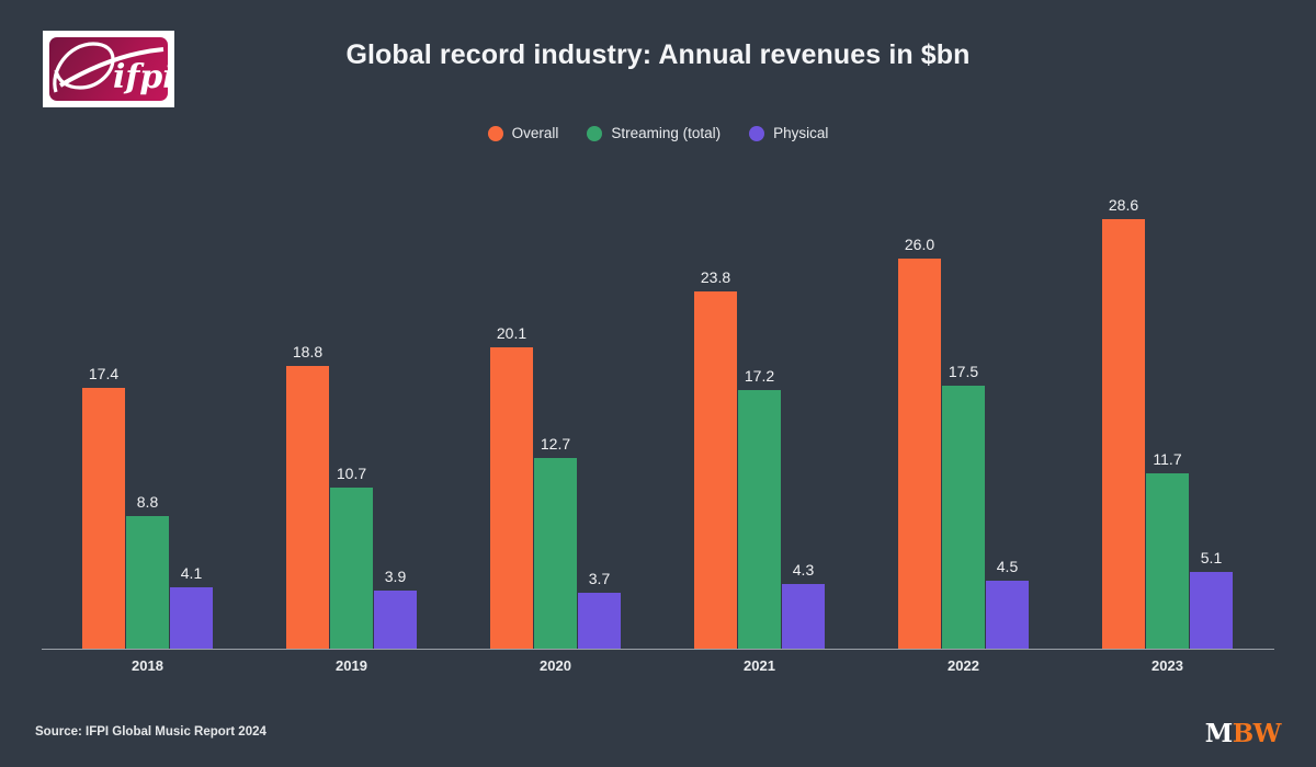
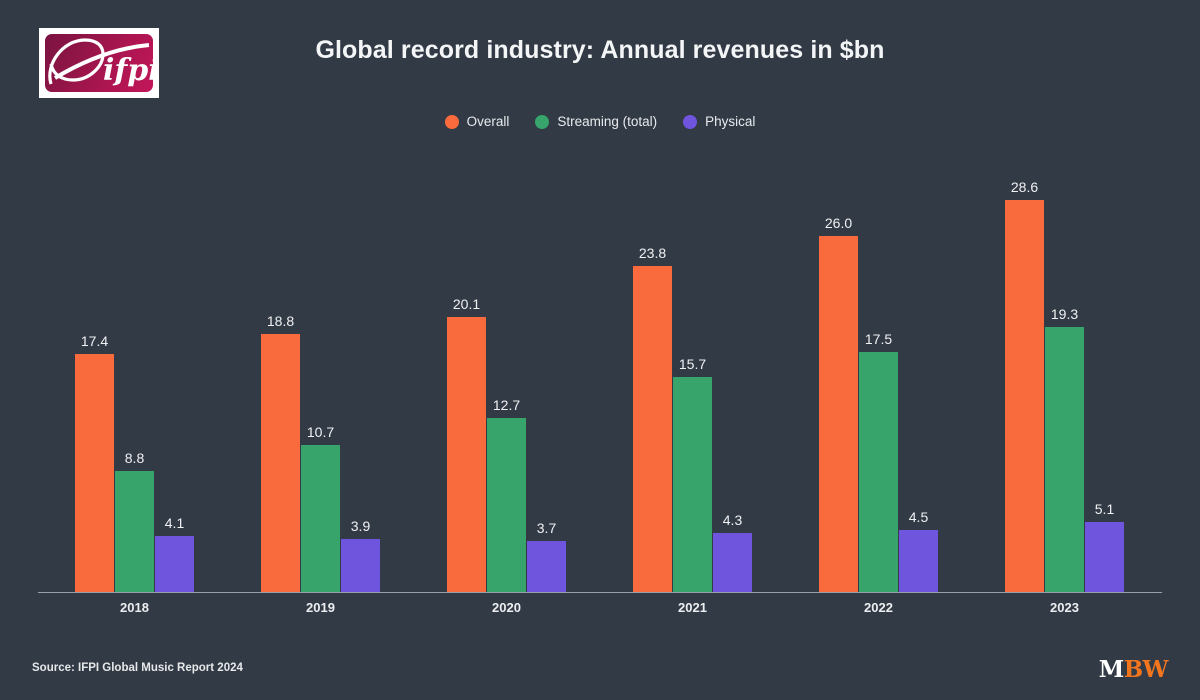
Streaming (total)/2021: 17.2 -> 15.7
Streaming (total)/2023: 11.7 -> 19.3
